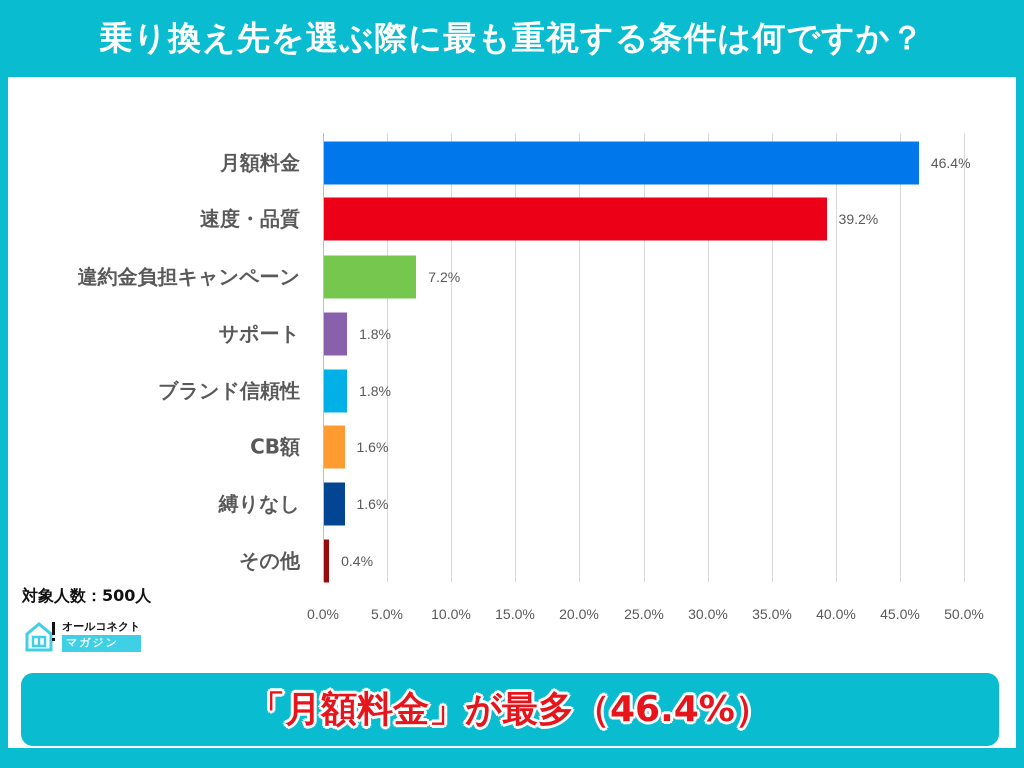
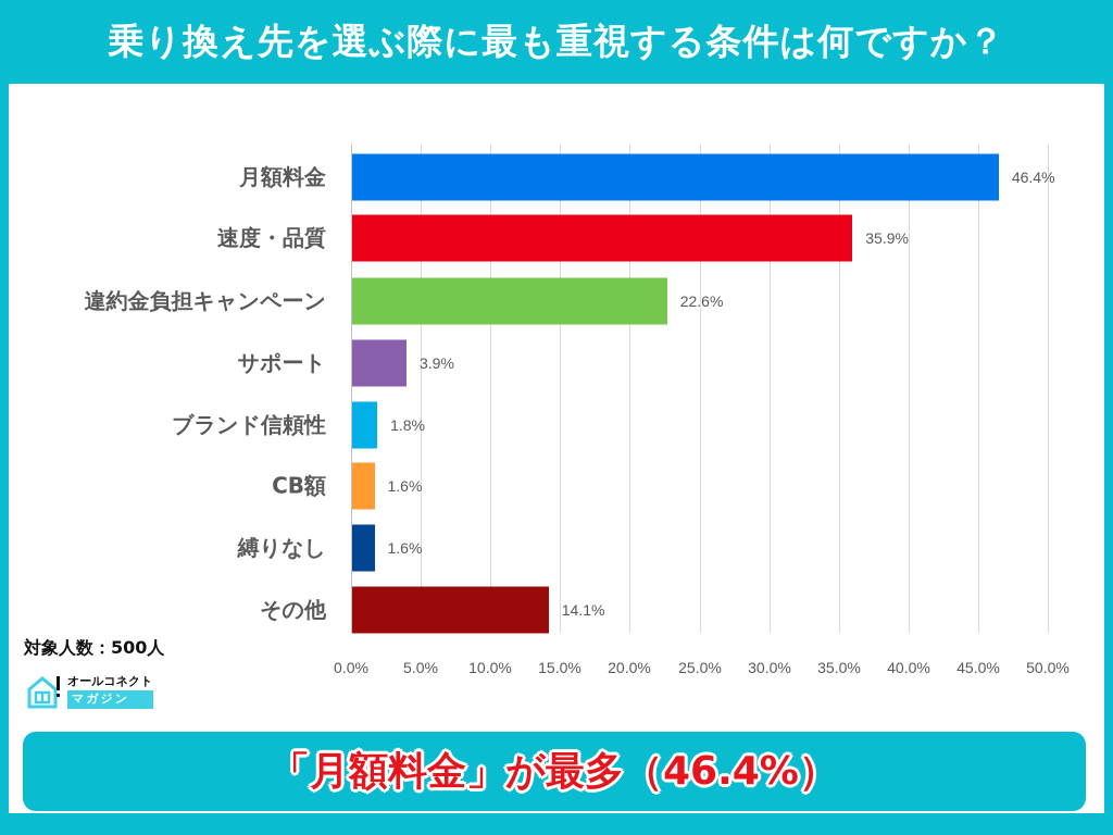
速度・品質: 39.2% -> 35.9%
違約金負担キャンペーン: 7.2% -> 22.6%
サポート: 1.8% -> 3.9%
その他: 0.4% -> 14.1%
